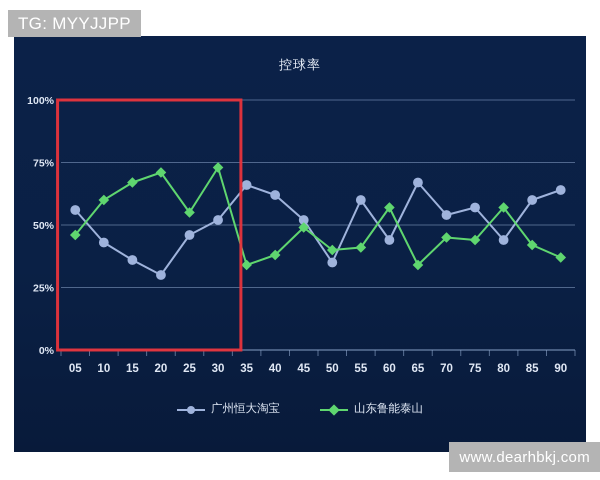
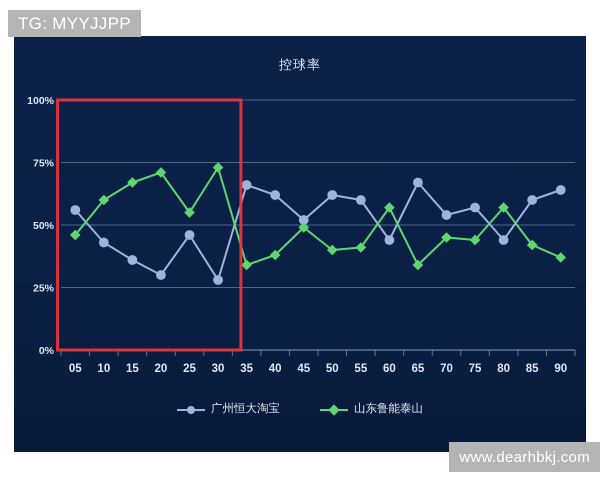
广州恒大淘宝/30: 52% -> 28%
广州恒大淘宝/50: 35% -> 62%
